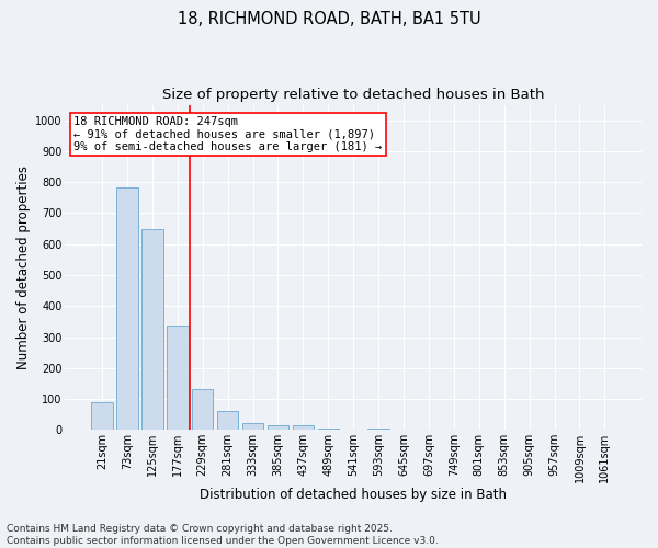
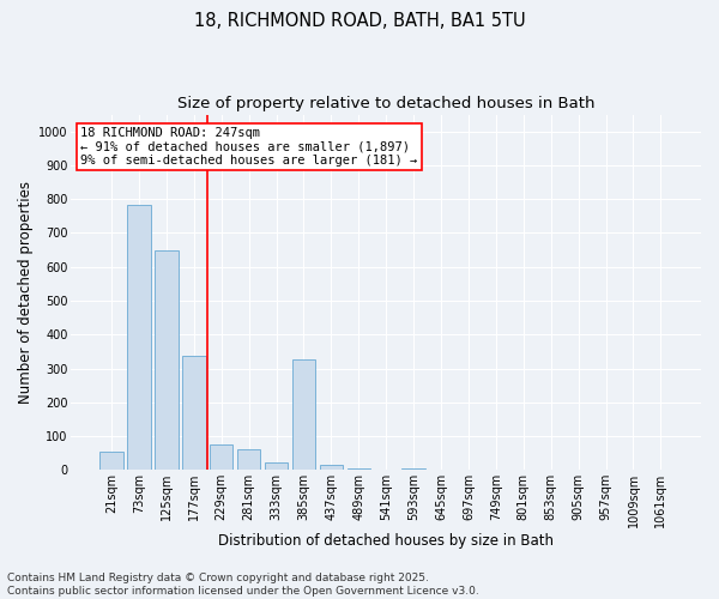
21sqm: 88 -> 55
229sqm: 133 -> 75
385sqm: 17 -> 325
